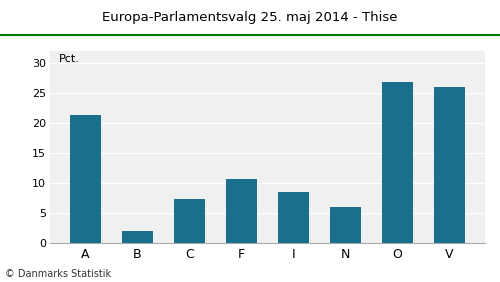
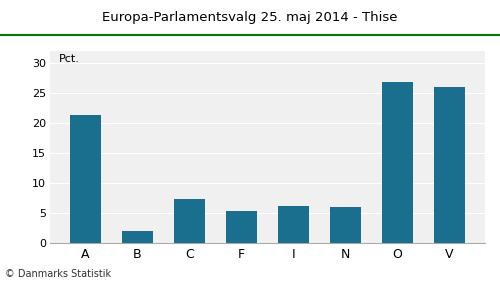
F: 10.6 -> 5.2
I: 8.4 -> 6.1
